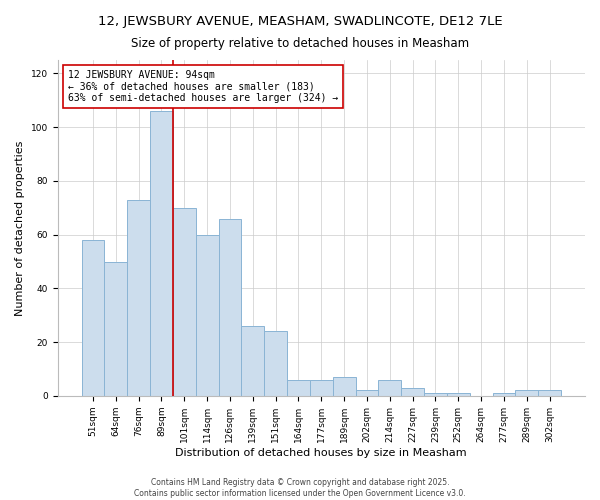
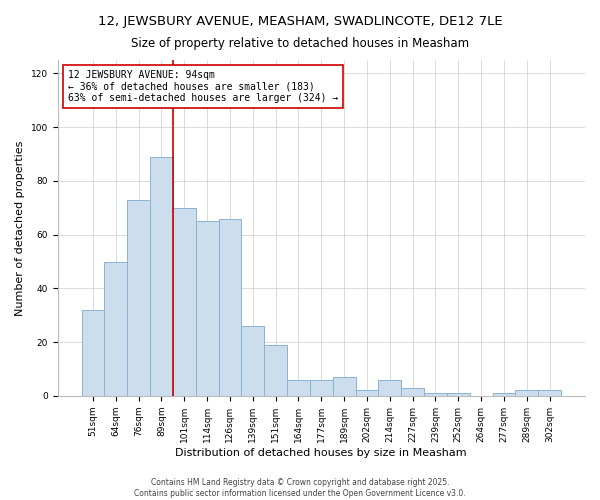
51sqm: 58 -> 32
89sqm: 106 -> 89
114sqm: 60 -> 65
151sqm: 24 -> 19
